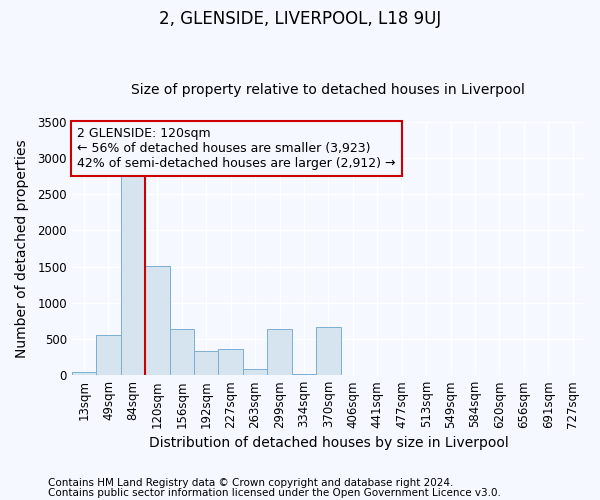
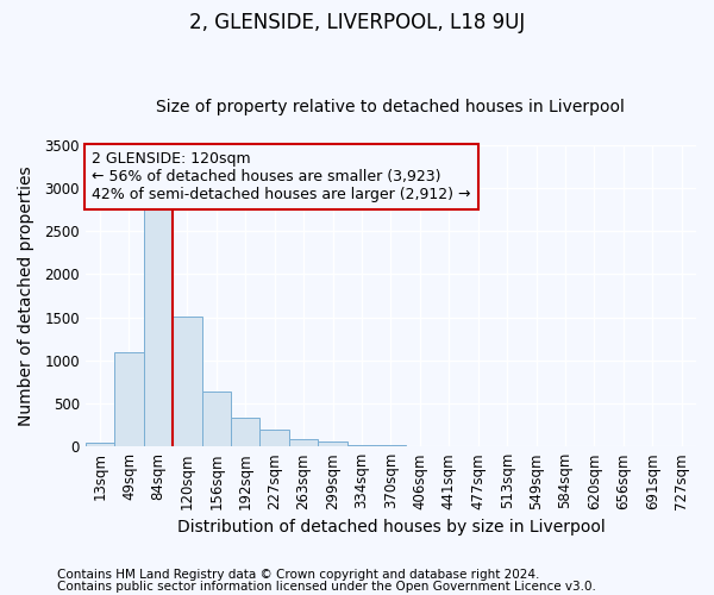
49sqm: 560 -> 1100
227sqm: 360 -> 190
299sqm: 640 -> 60
370sqm: 660 -> 10
